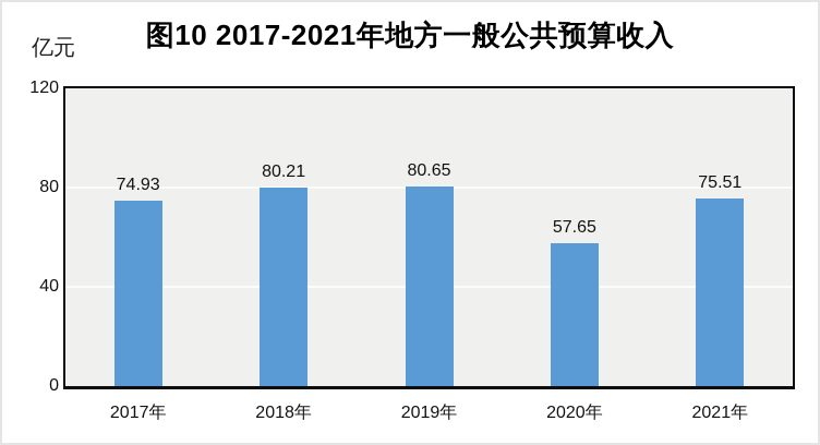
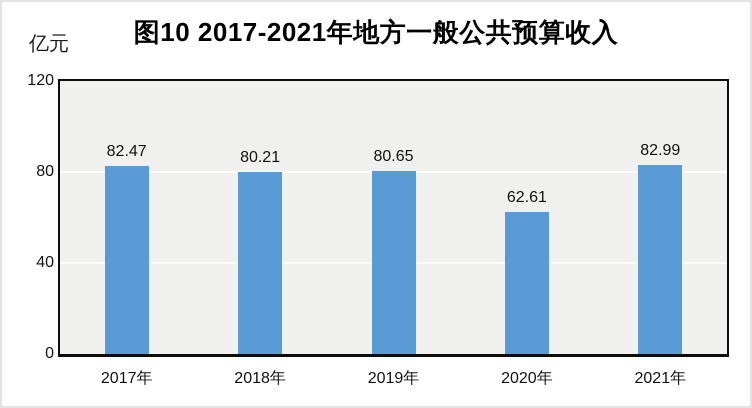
2017年: 74.93 -> 82.47
2020年: 57.65 -> 62.61
2021年: 75.51 -> 82.99
